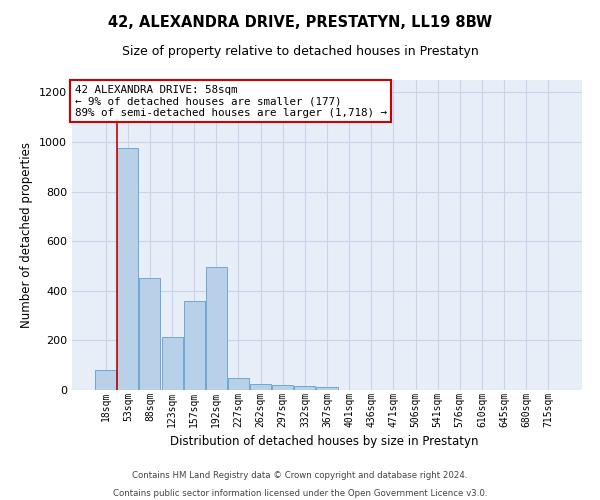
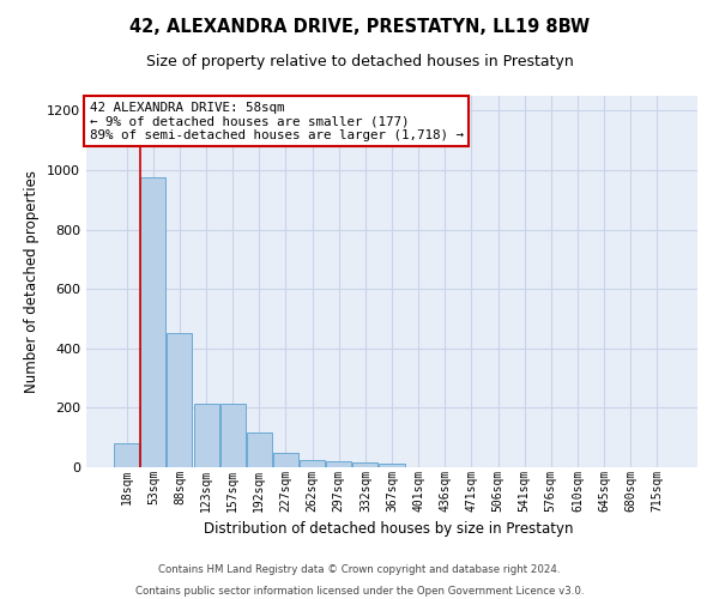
157sqm: 360 -> 215
192sqm: 495 -> 118
